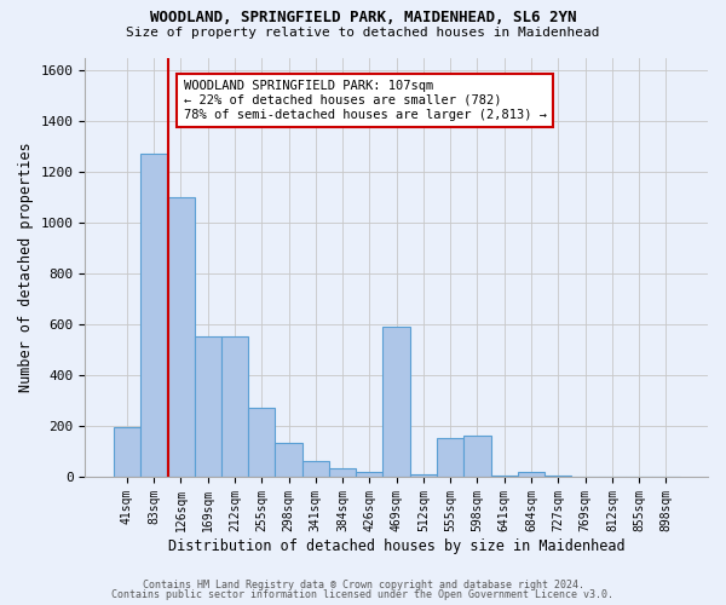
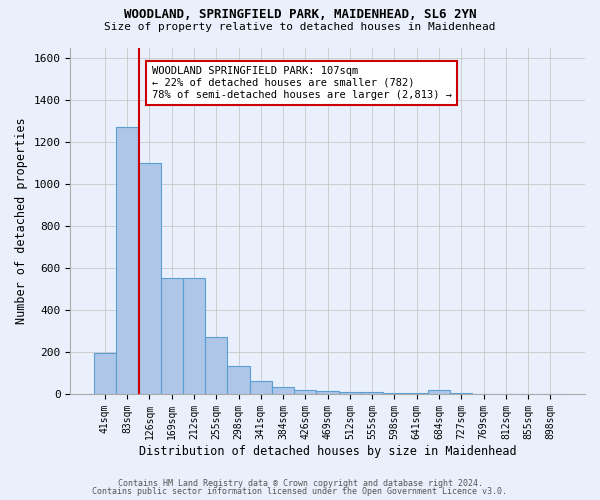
469sqm: 590 -> 12
555sqm: 150 -> 8
598sqm: 160 -> 5
